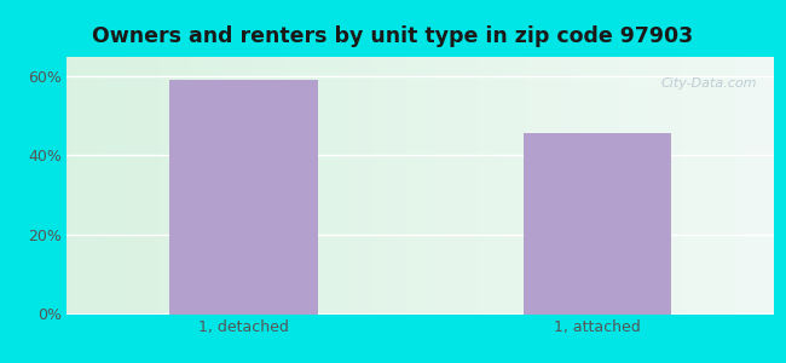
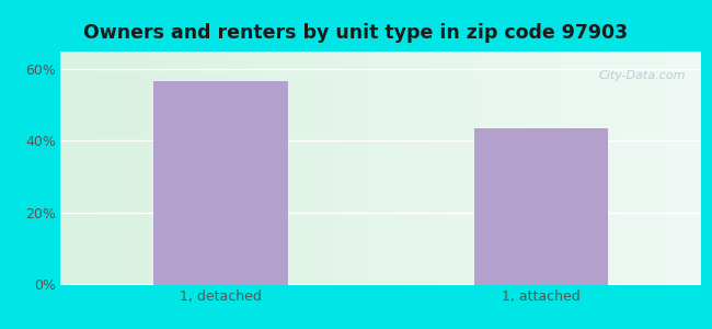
1, detached: 59.0% -> 56.5%
1, attached: 45.5% -> 43.5%
